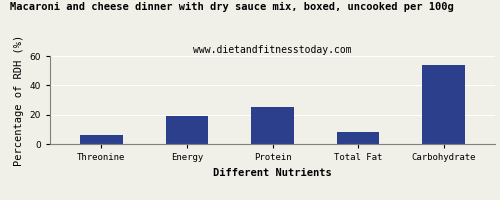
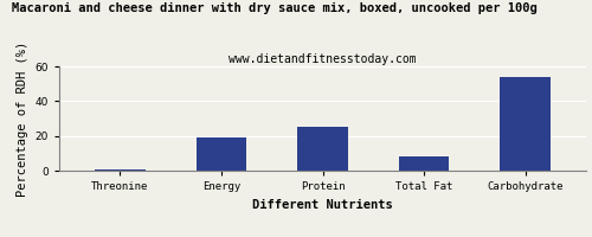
Threonine: 6 -> 0
